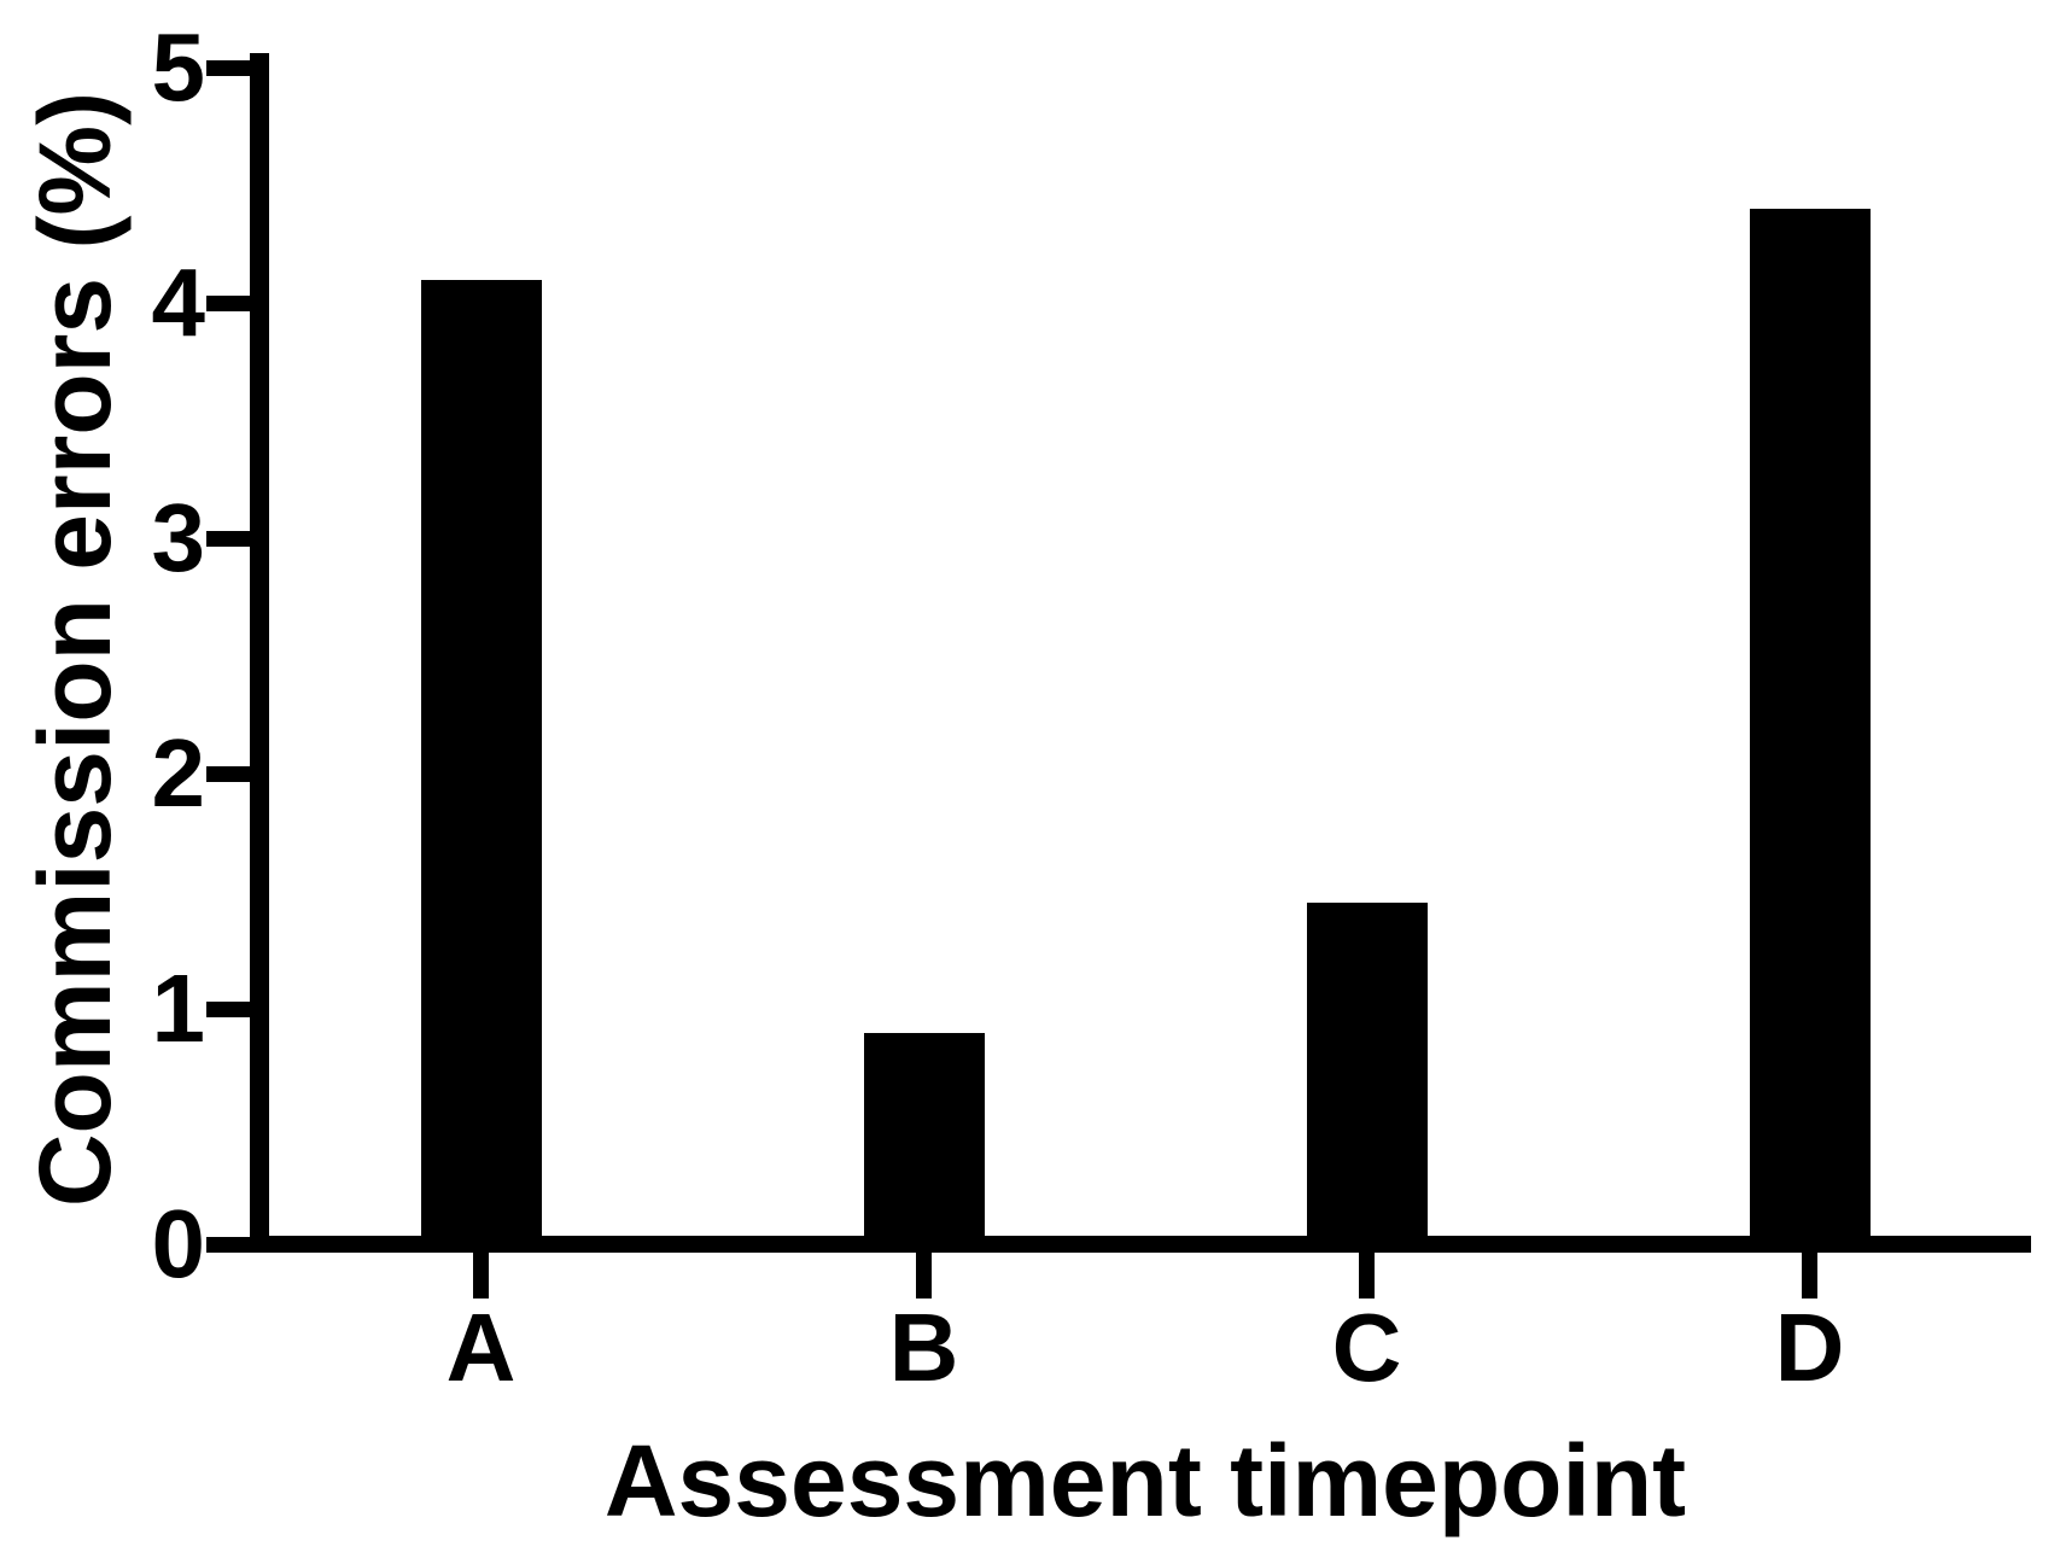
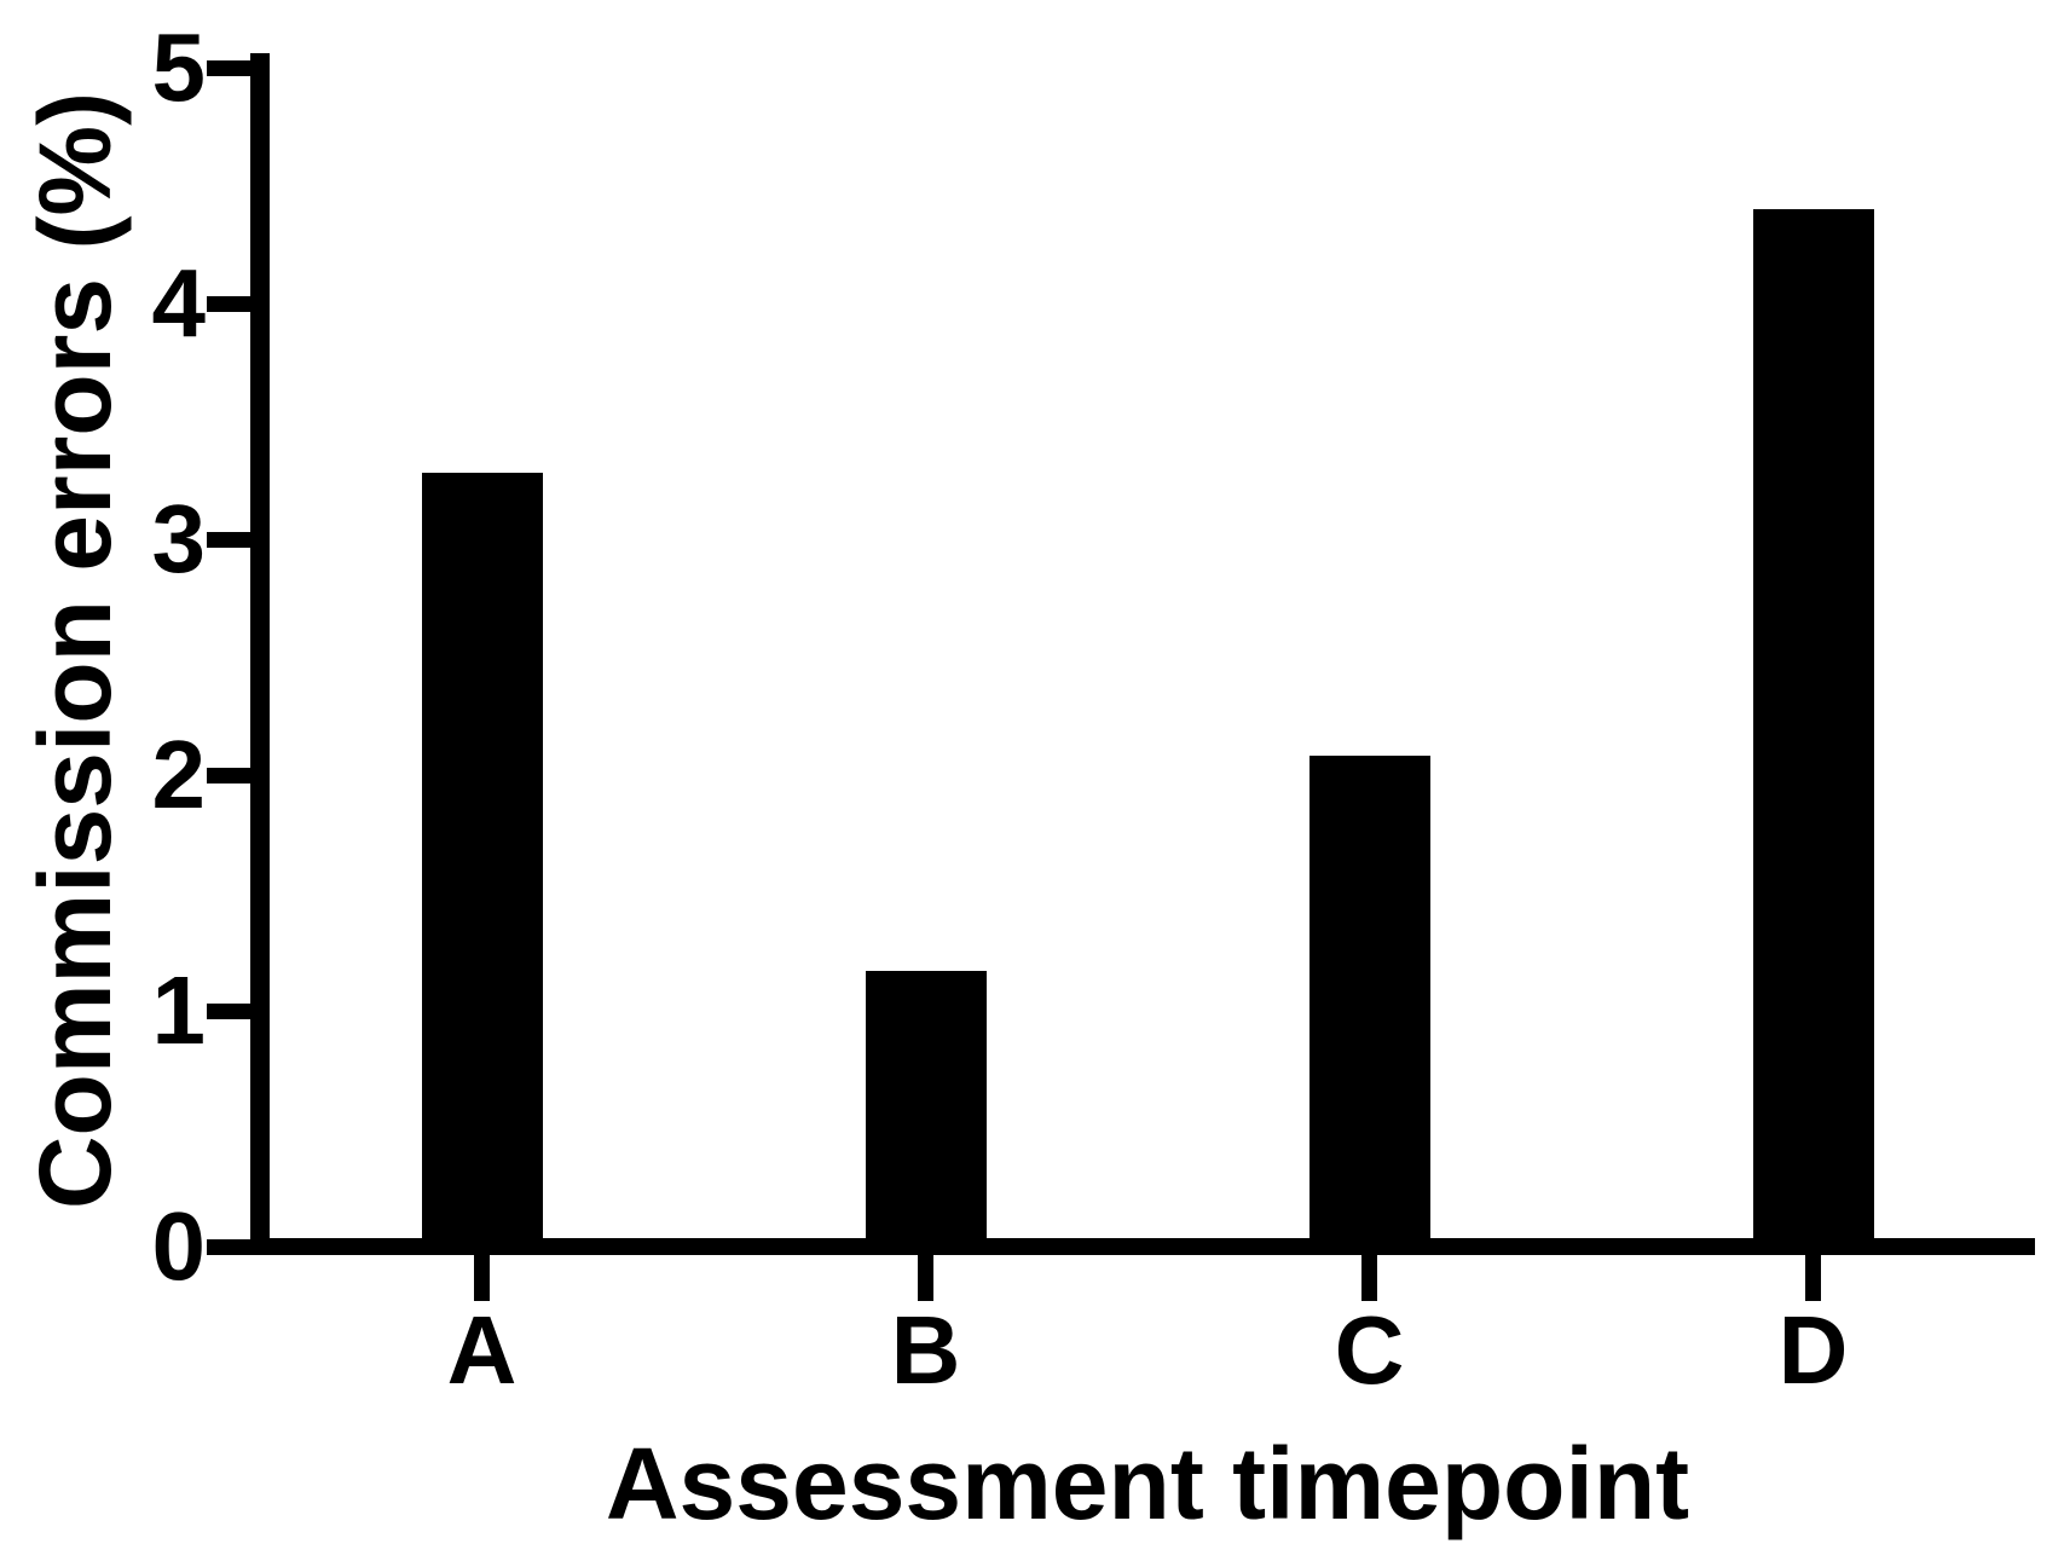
A: 4.10 -> 3.28
B: 0.90 -> 1.17
C: 1.45 -> 2.08
